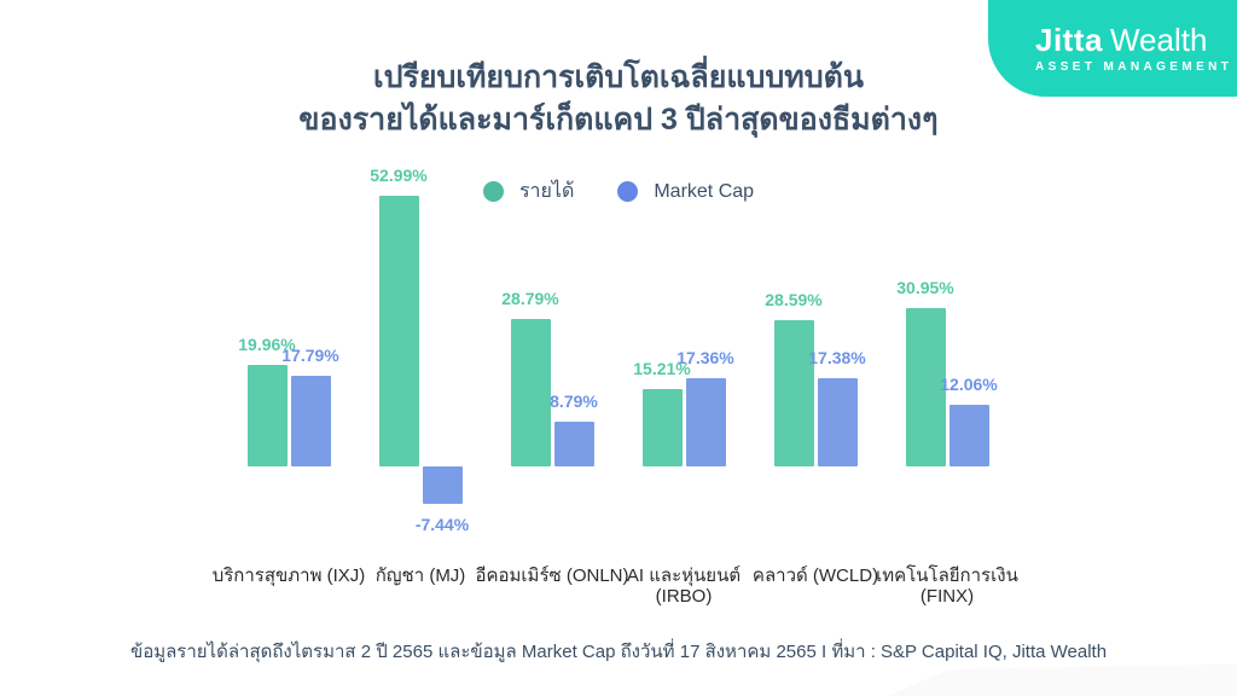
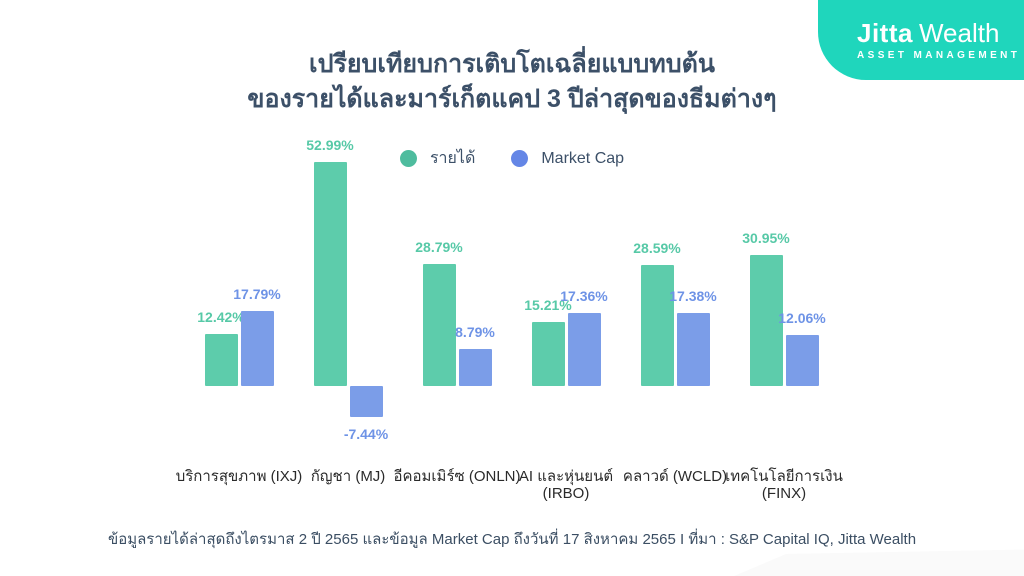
รายได้/บริการสุขภาพ (IXJ): 19.96% -> 12.42%
